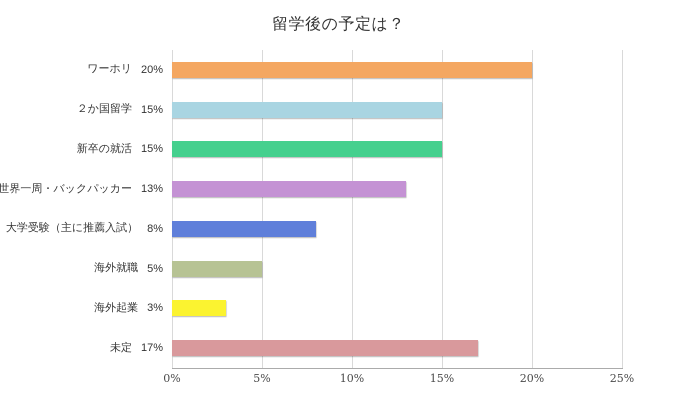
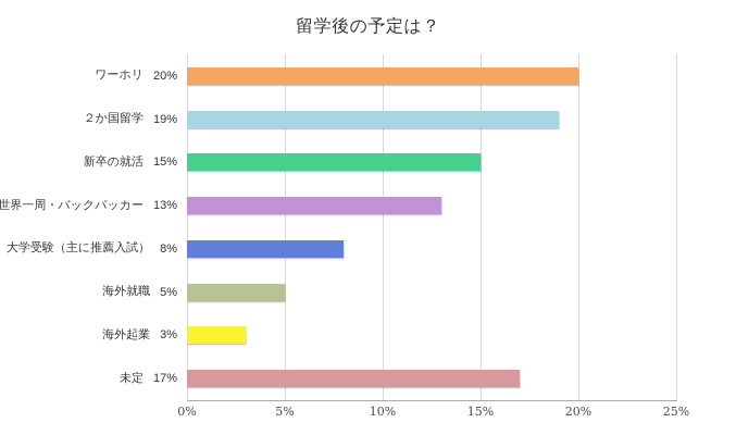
２か国留学: 15% -> 19%
